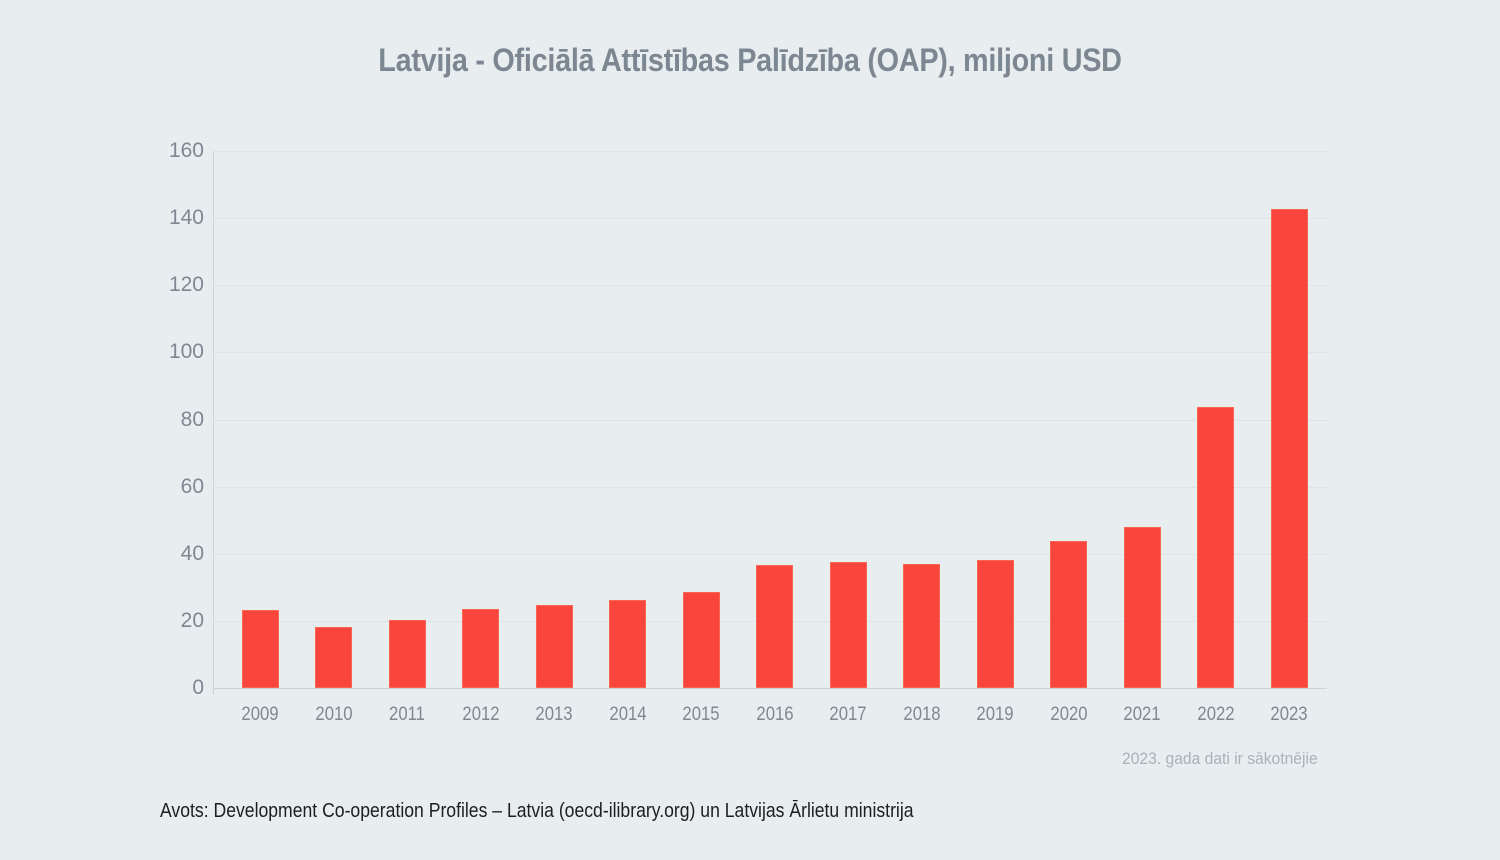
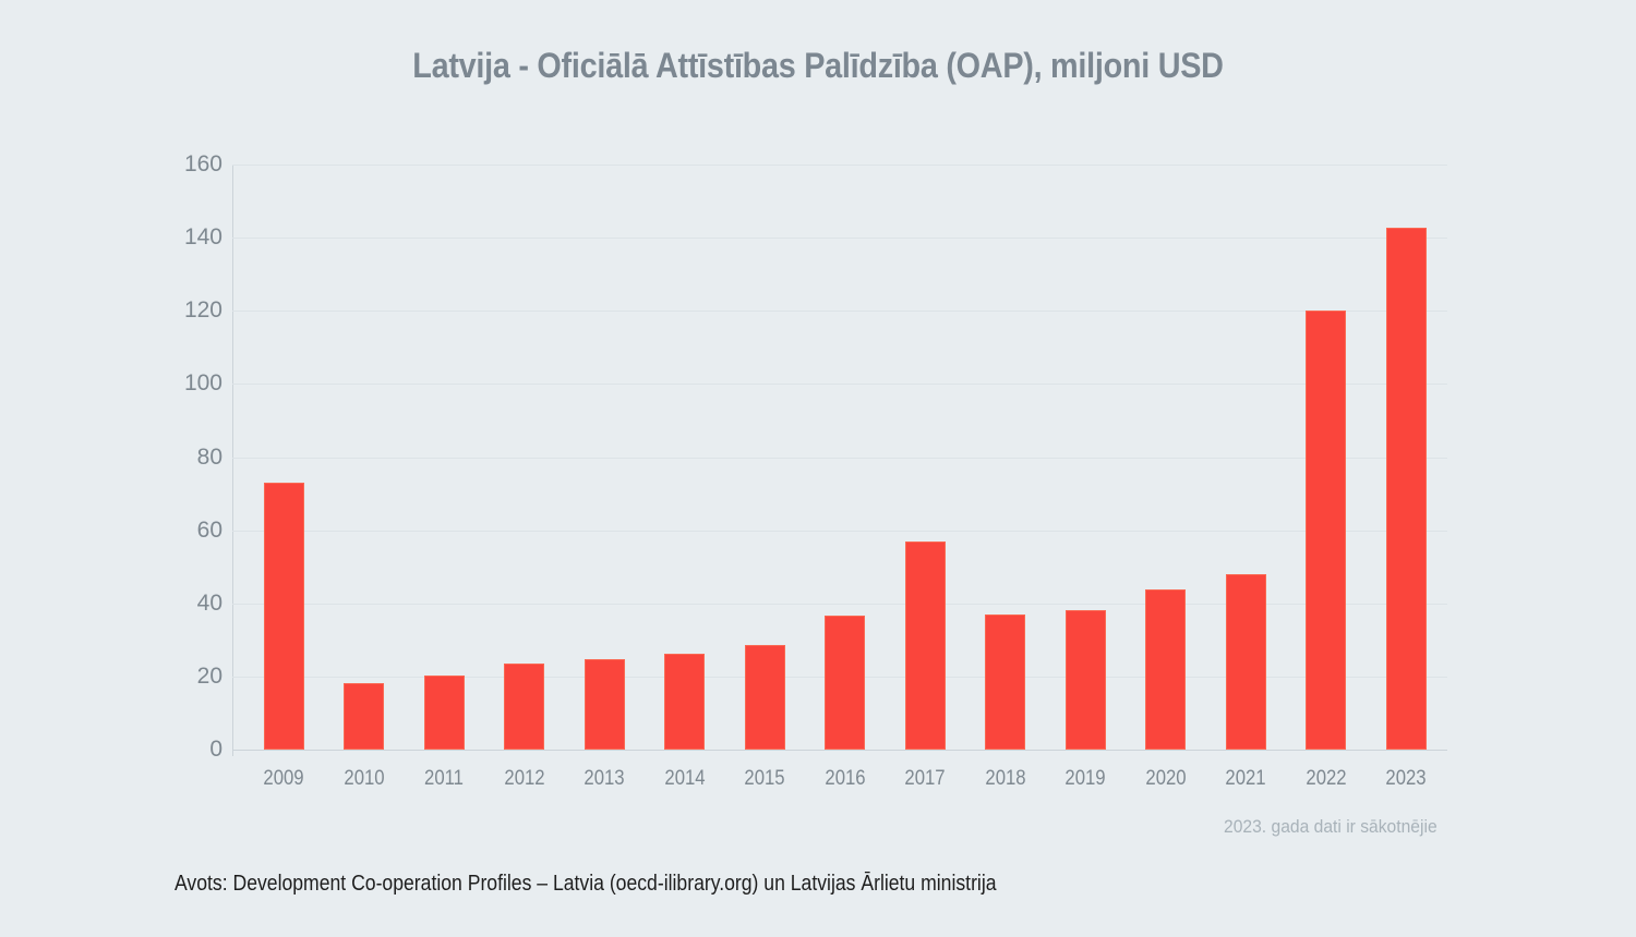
2009: 23 -> 73
2017: 37 -> 57
2022: 84 -> 120
